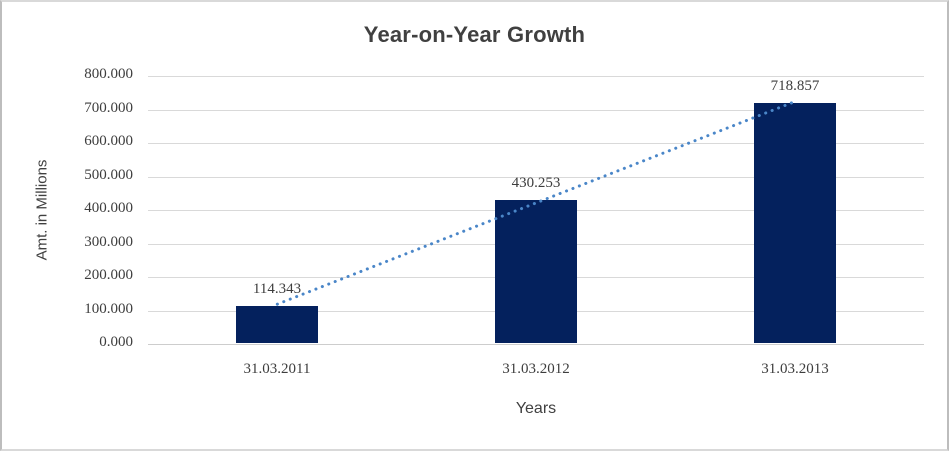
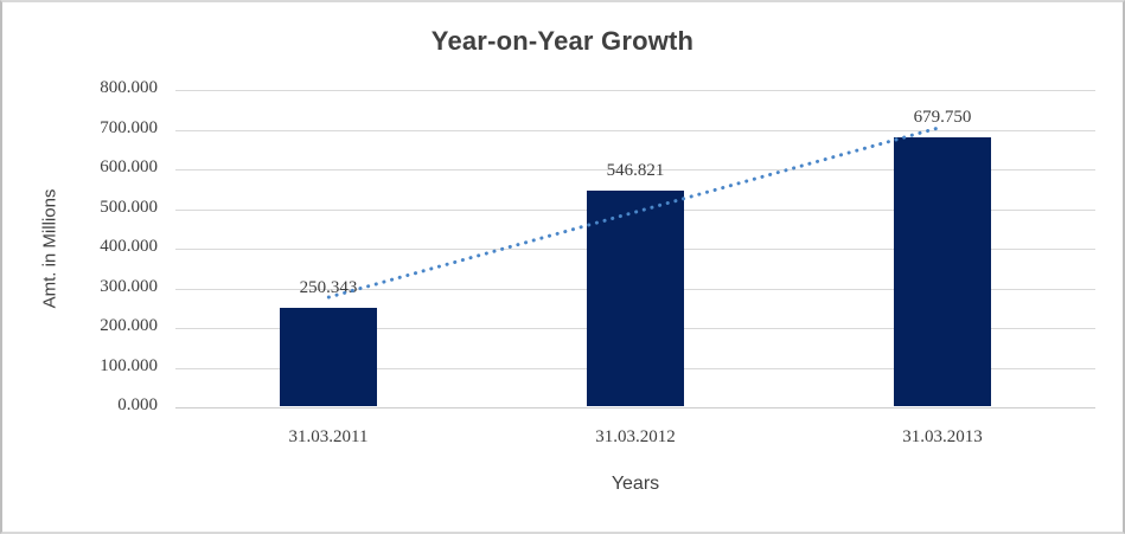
31.03.2011: 114.343 -> 250.343
31.03.2012: 430.253 -> 546.821
31.03.2013: 718.857 -> 679.750
